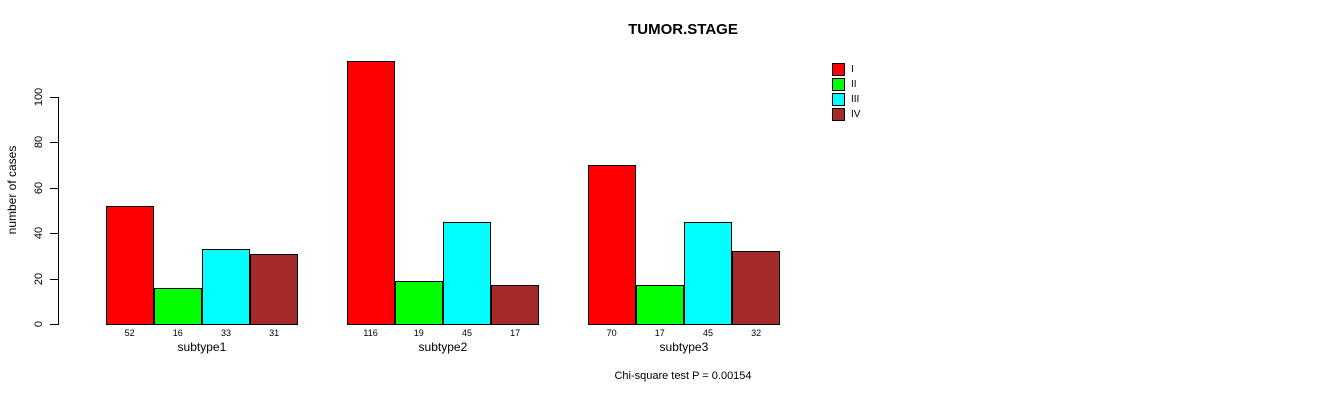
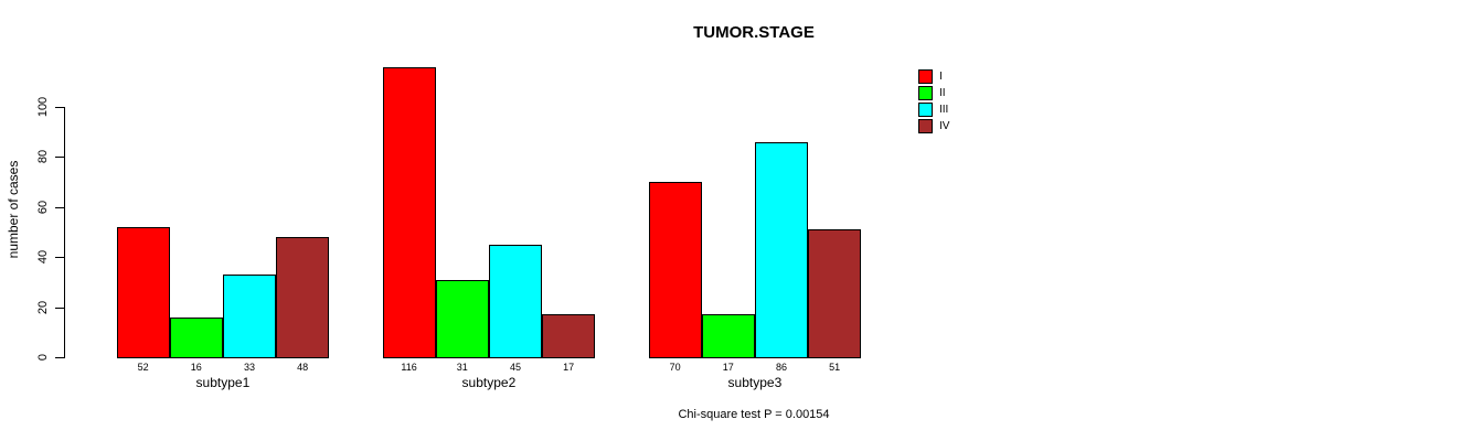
IV/subtype1: 31 -> 48
II/subtype2: 19 -> 31
III/subtype3: 45 -> 86
IV/subtype3: 32 -> 51
